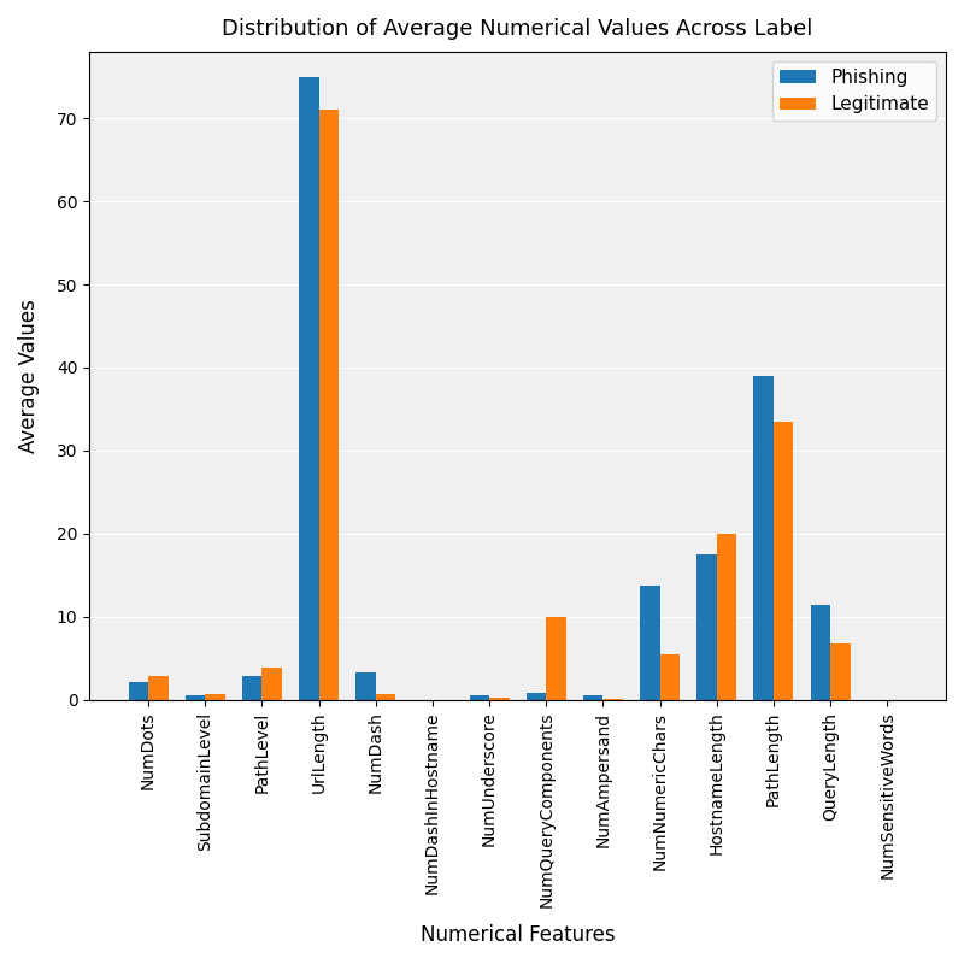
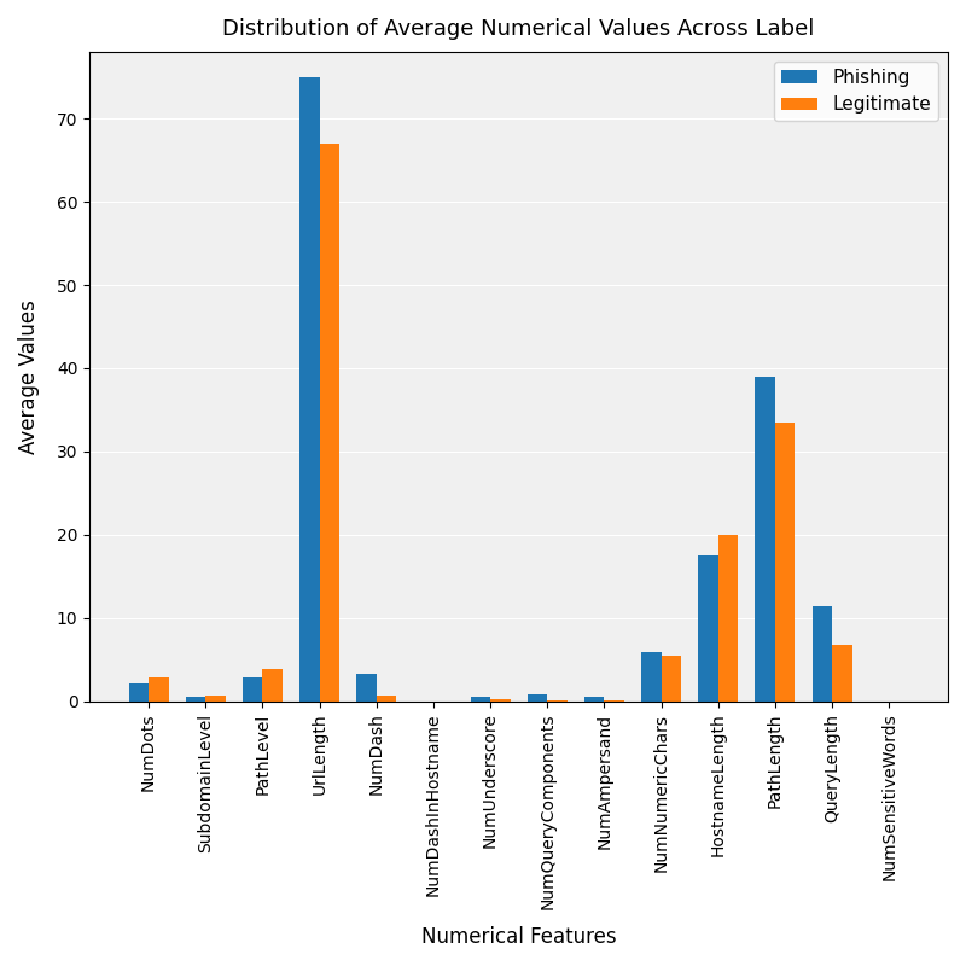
Legitimate/UrlLength: 71.0 -> 67.0
Legitimate/NumQueryComponents: 10.0 -> 0.1
Phishing/NumNumericChars: 13.8 -> 6.0
